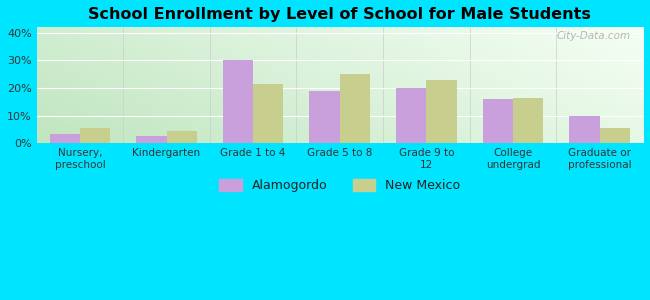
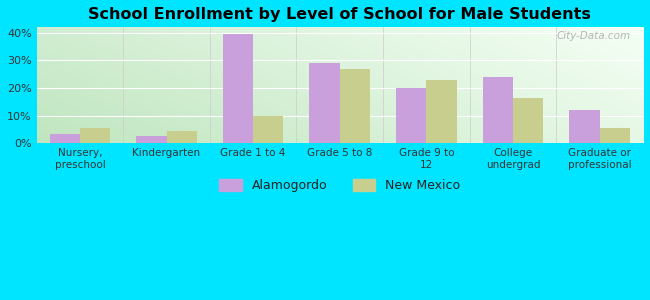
Alamogordo/Grade 1 to 4: 30.0% -> 39.5%
New Mexico/Grade 1 to 4: 21.5% -> 10.0%
Alamogordo/Grade 5 to 8: 19.0% -> 29.0%
New Mexico/Grade 5 to 8: 25.0% -> 27.0%
Alamogordo/College undergrad: 16.0% -> 24.0%
Alamogordo/Graduate or professional: 10.0% -> 12.0%
